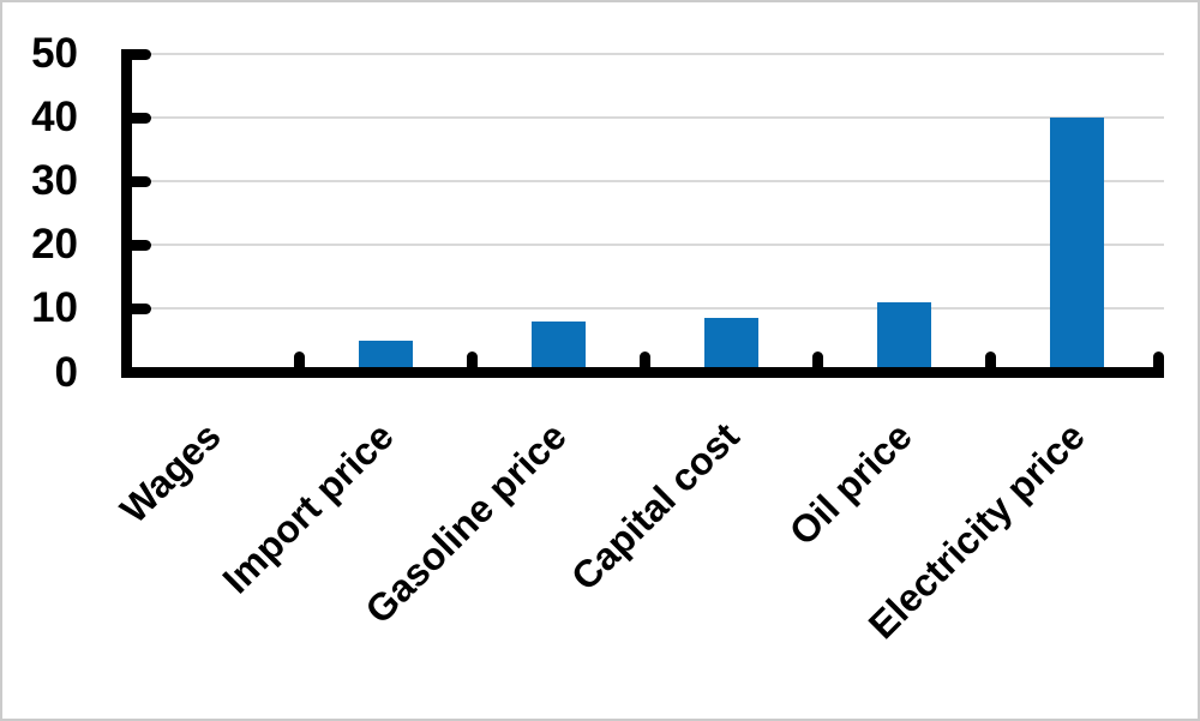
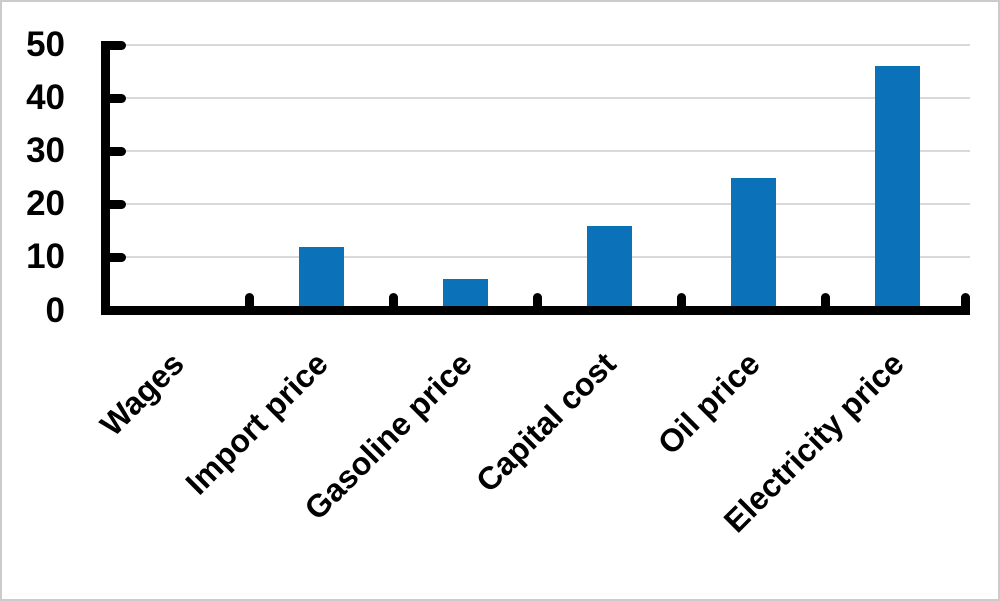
Import price: 5 -> 12
Gasoline price: 8 -> 6
Capital cost: 8 -> 16
Oil price: 11 -> 25
Electricity price: 40 -> 46
